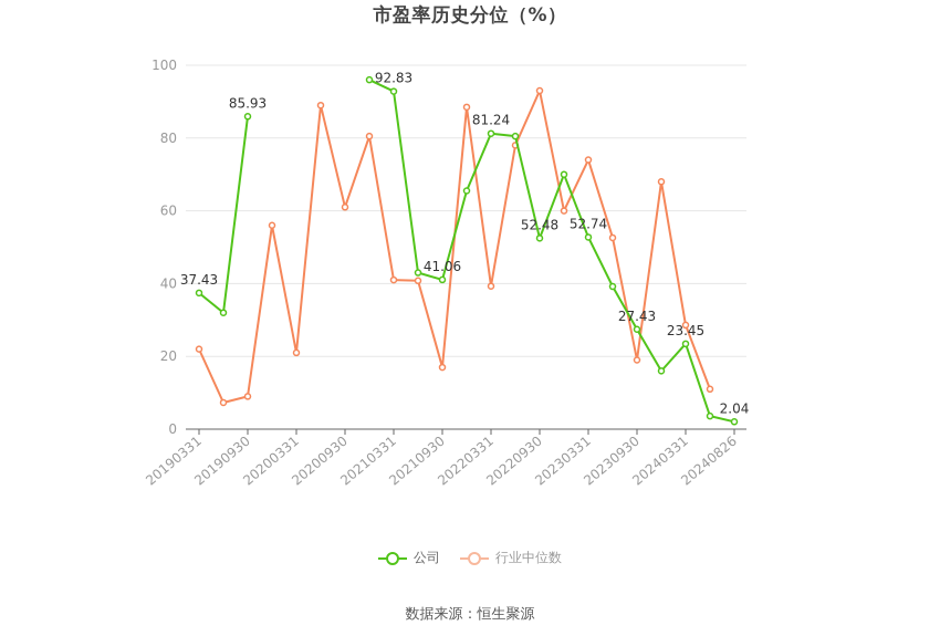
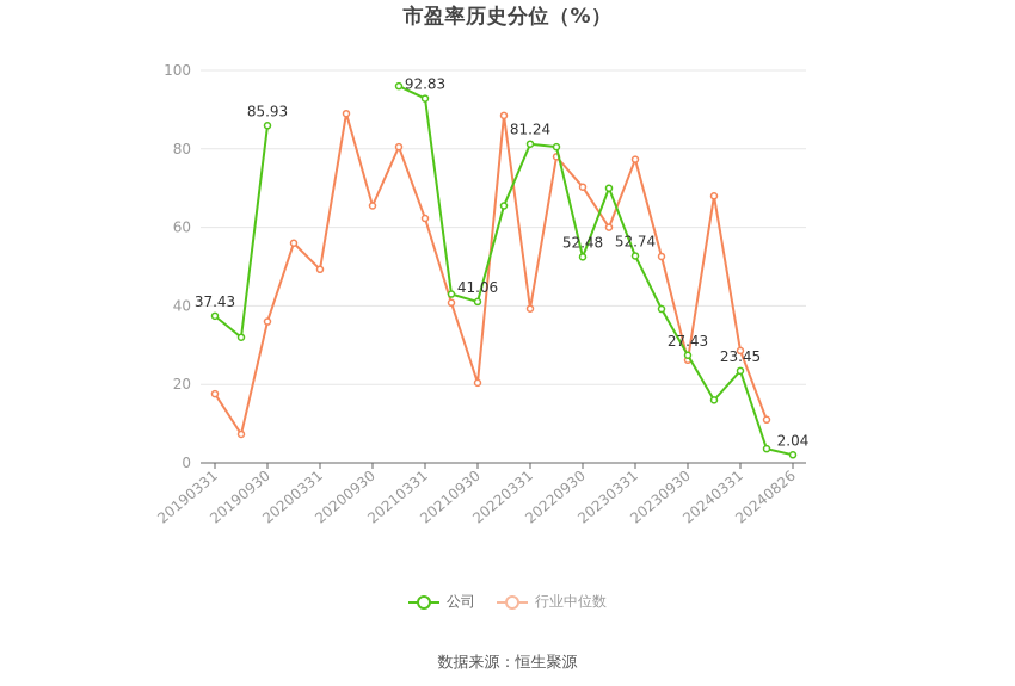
行业中位数/20190331: 22 -> 18
行业中位数/20190930: 9 -> 36
行业中位数/20200331: 21 -> 49
行业中位数/20200930: 61 -> 66
行业中位数/20210331: 41 -> 62
行业中位数/20210930: 17 -> 20
行业中位数/20220930: 93 -> 70
行业中位数/20230331: 74 -> 77
行业中位数/20230930: 19 -> 26
